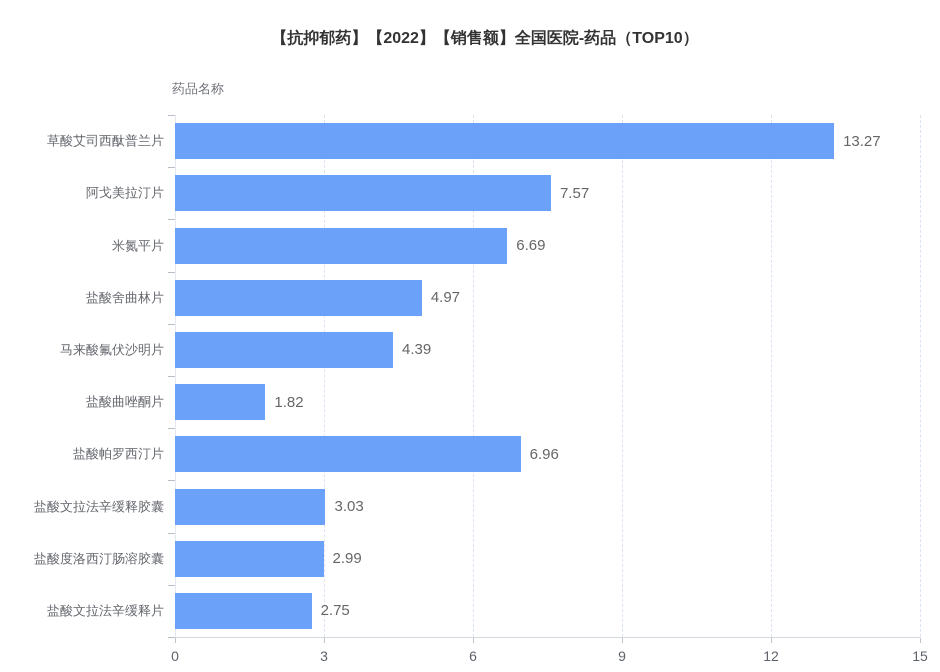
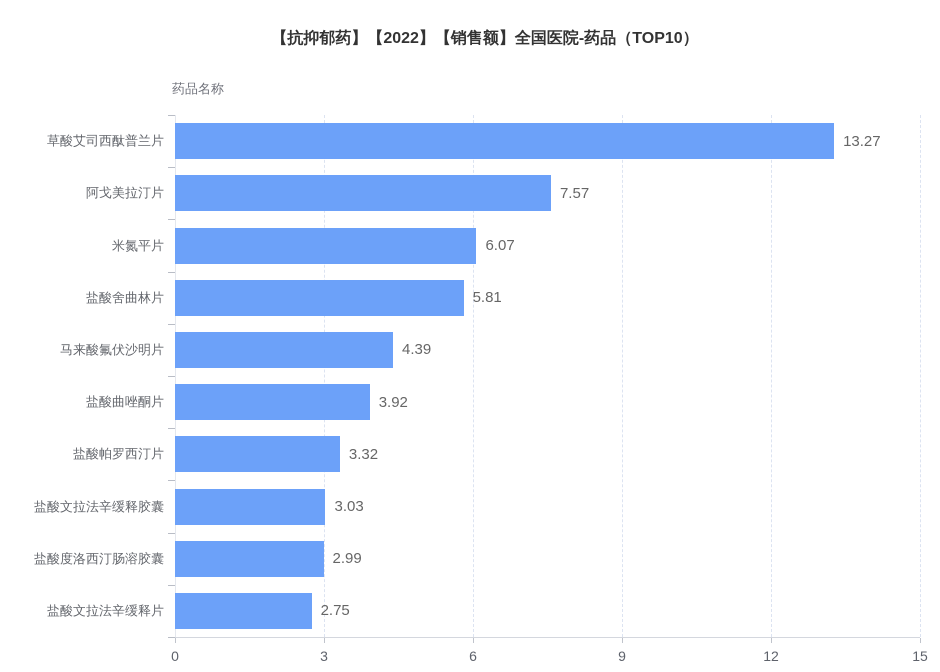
米氮平片: 6.69 -> 6.07
盐酸舍曲林片: 4.97 -> 5.81
盐酸曲唑酮片: 1.82 -> 3.92
盐酸帕罗西汀片: 6.96 -> 3.32
